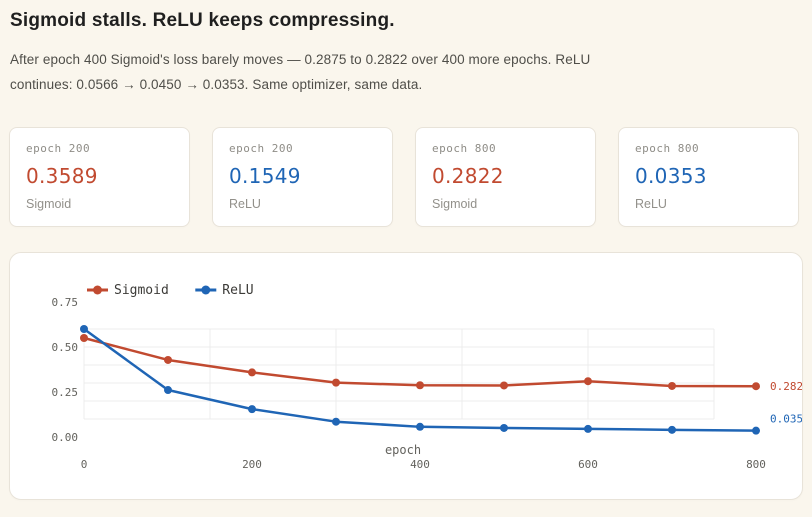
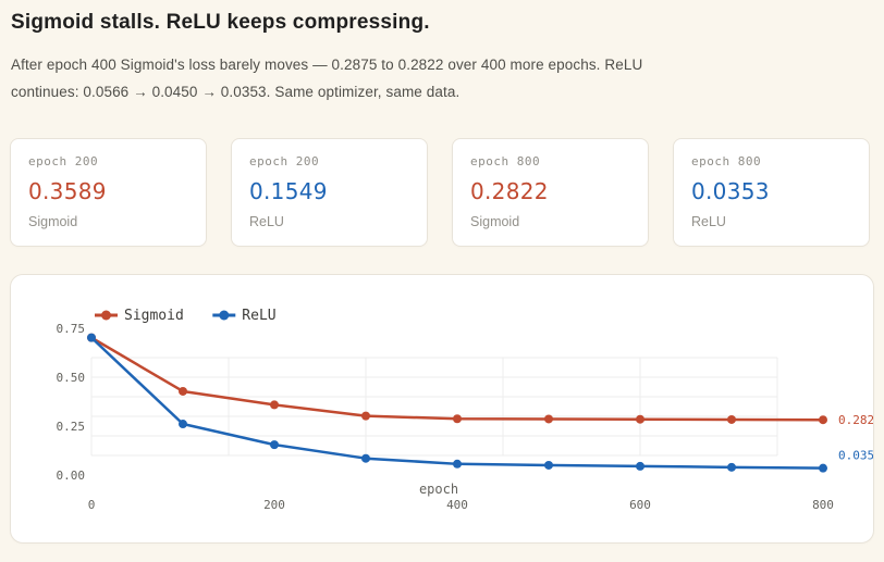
Sigmoid/0: 0.55 -> 0.70
ReLU/0: 0.60 -> 0.70
Sigmoid/600: 0.31 -> 0.28
